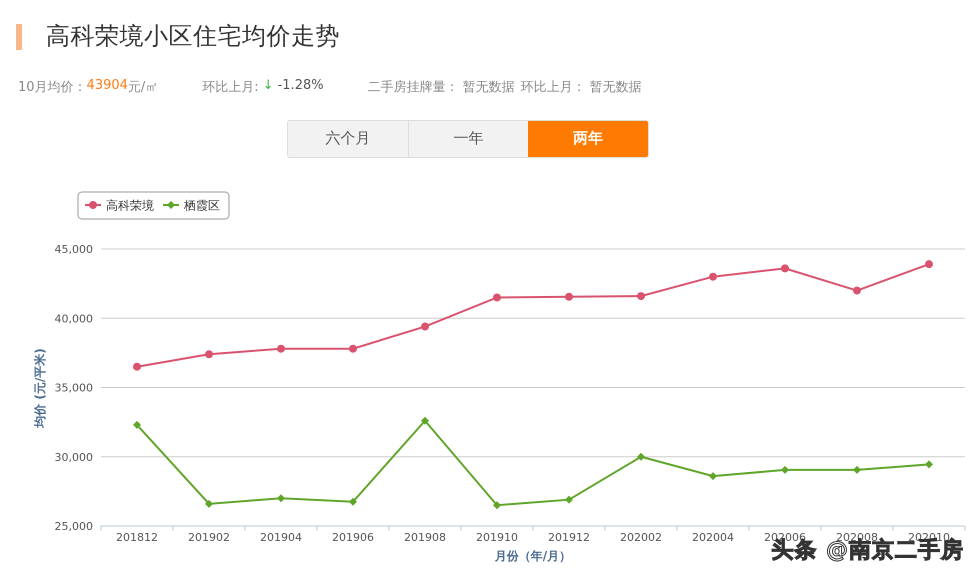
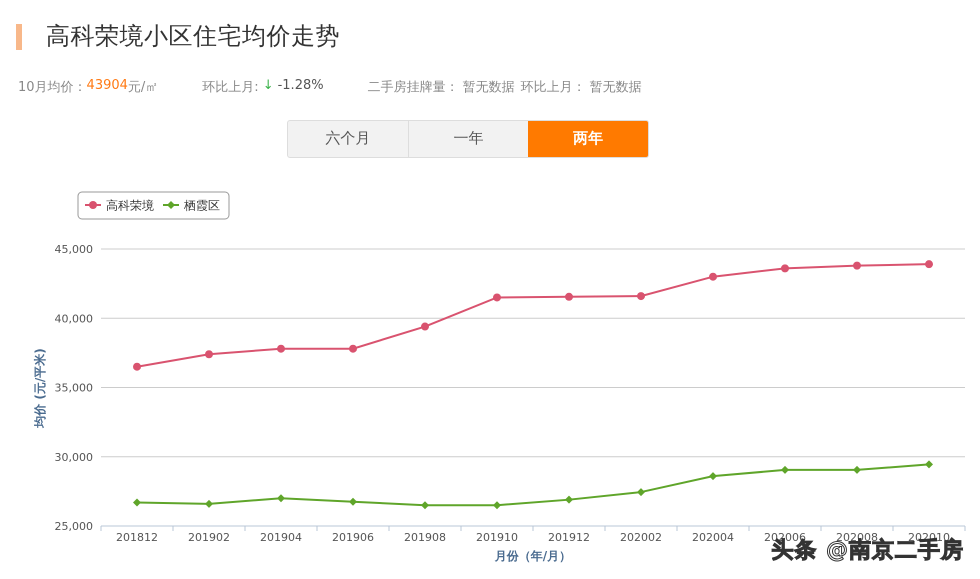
栖霞区/201812: 32300 -> 26700
栖霞区/201908: 32600 -> 26500
栖霞区/202002: 30000 -> 27400
高科荣境/202008: 42000 -> 43800
